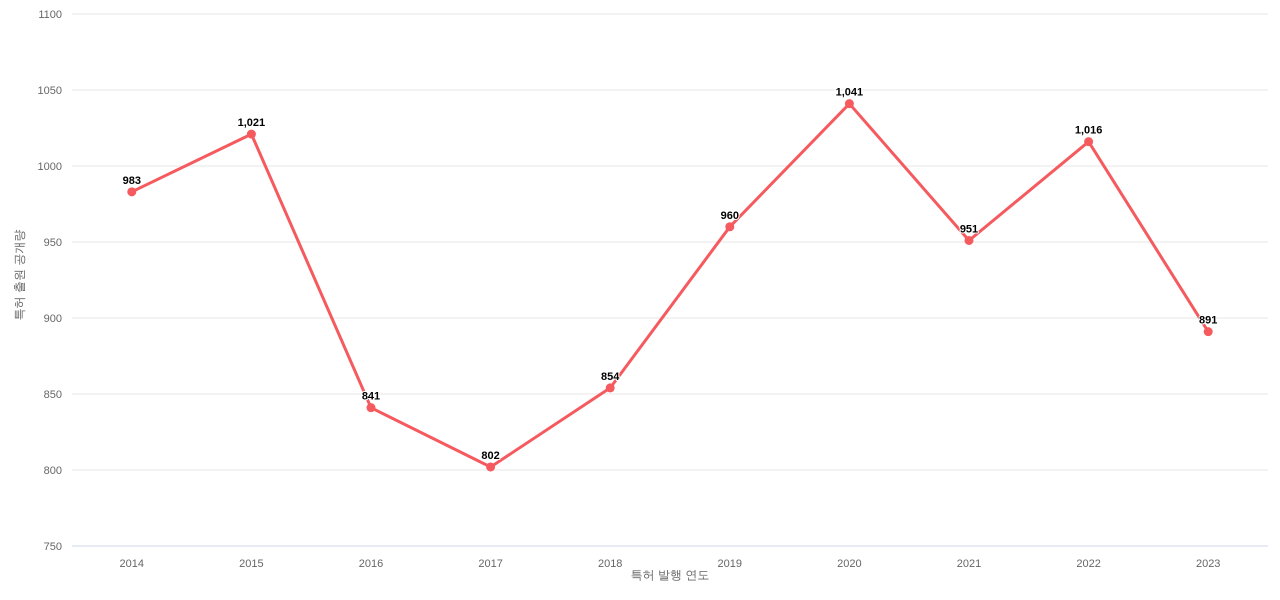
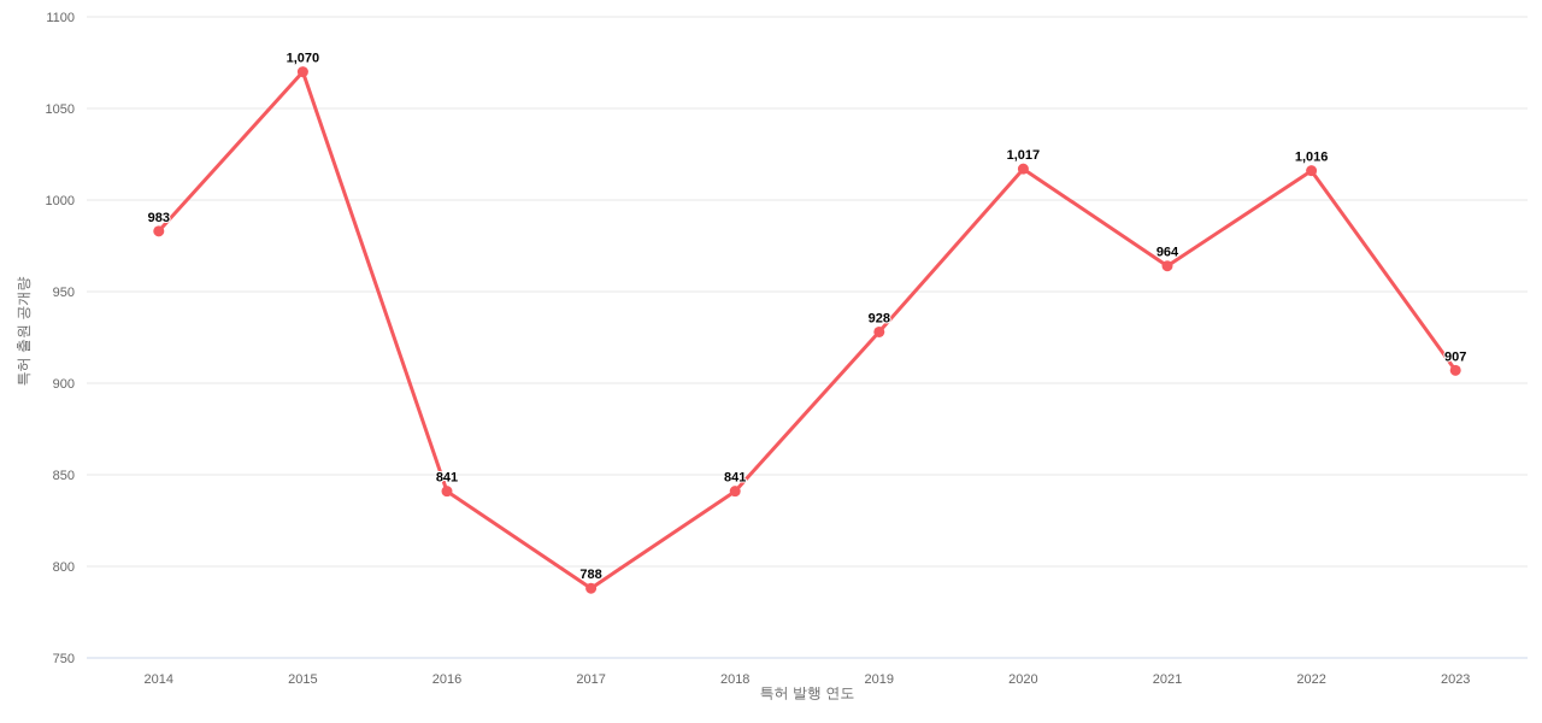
2015: 1,021 -> 1,070
2017: 802 -> 788
2018: 854 -> 841
2019: 960 -> 928
2020: 1,041 -> 1,017
2021: 951 -> 964
2023: 891 -> 907
